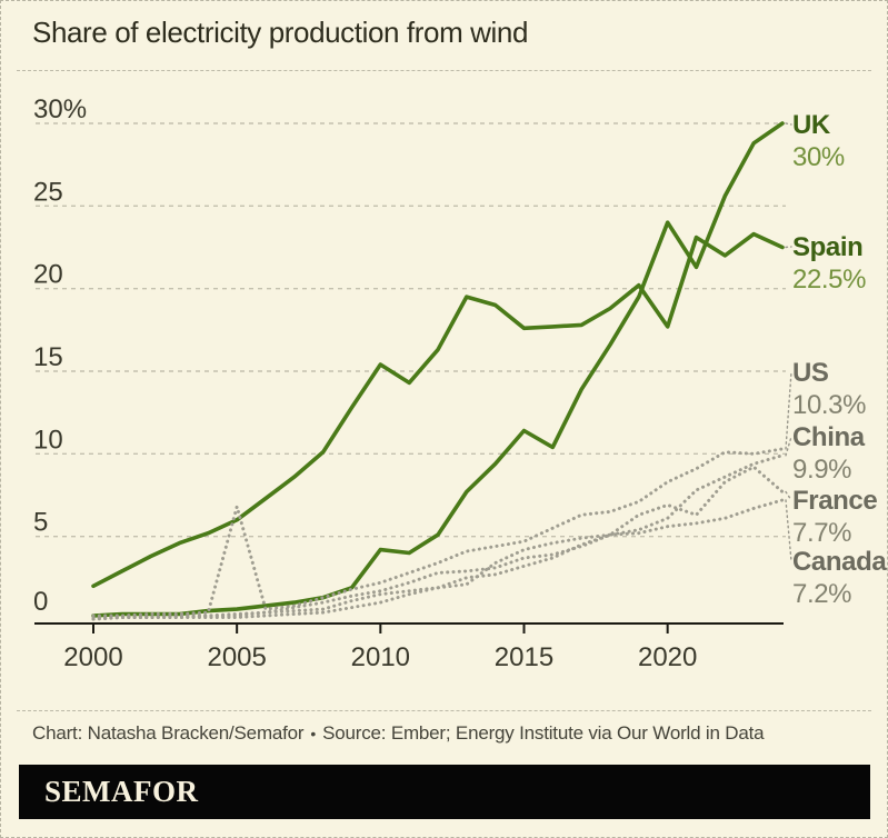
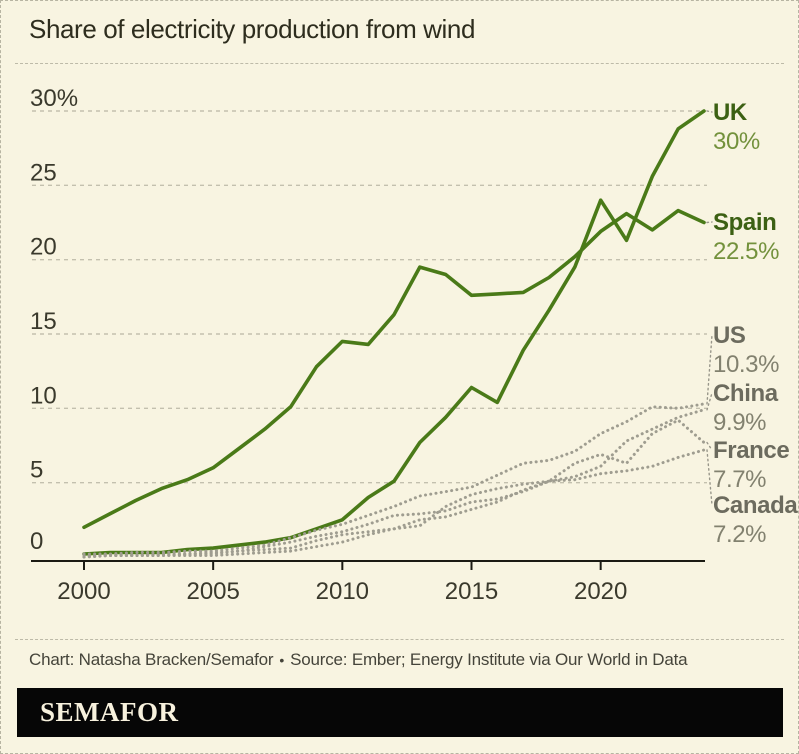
US/2005: 6.8% -> 0.4%
UK/2010: 4.2% -> 2.5%
Spain/2010: 15.4% -> 14.5%
Spain/2020: 17.7% -> 21.9%
